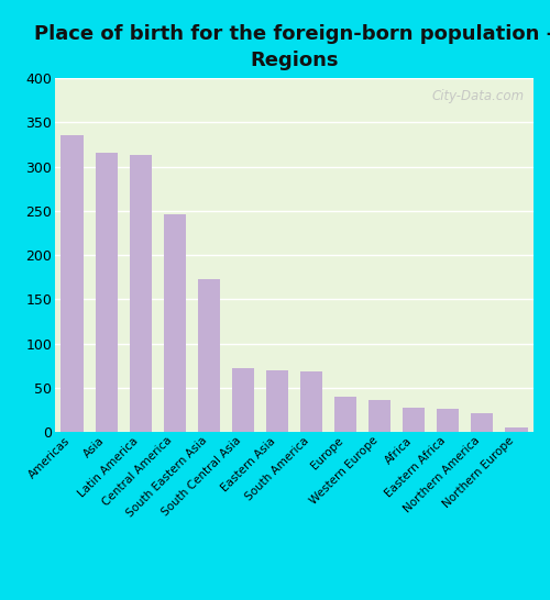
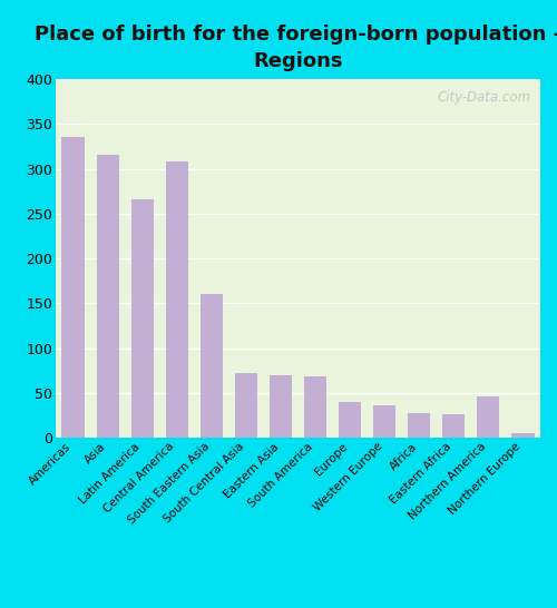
Latin America: 313 -> 266
Central America: 246 -> 308
South Eastern Asia: 173 -> 160
Northern America: 21 -> 46
